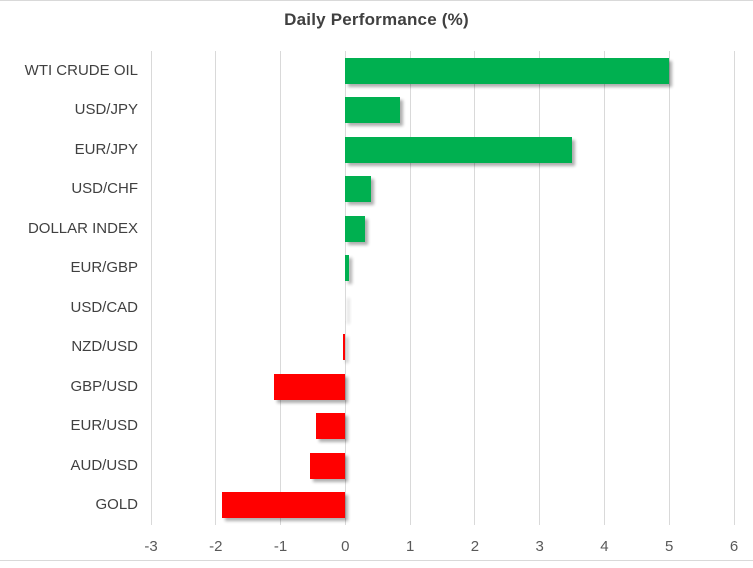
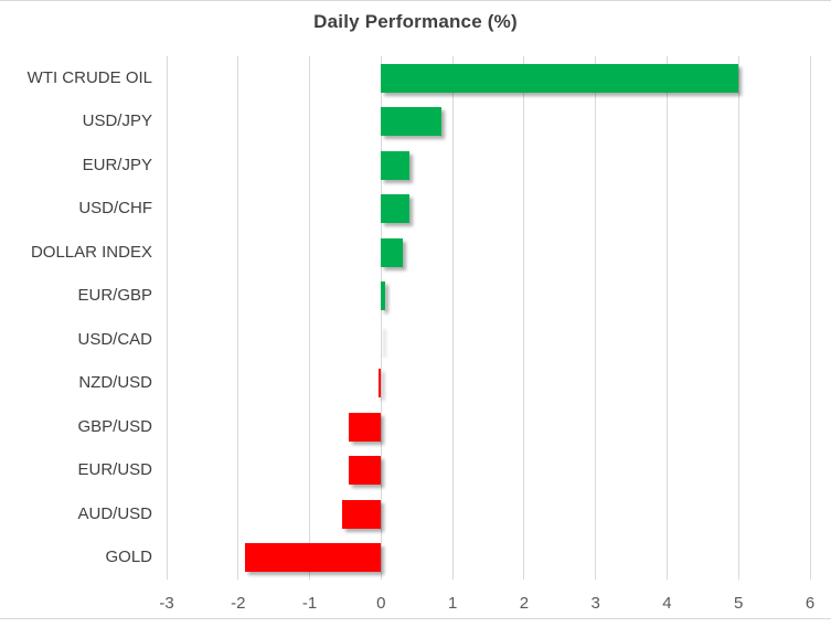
EUR/JPY: 3.5 -> 0.4
GBP/USD: -1.1 -> -0.5
